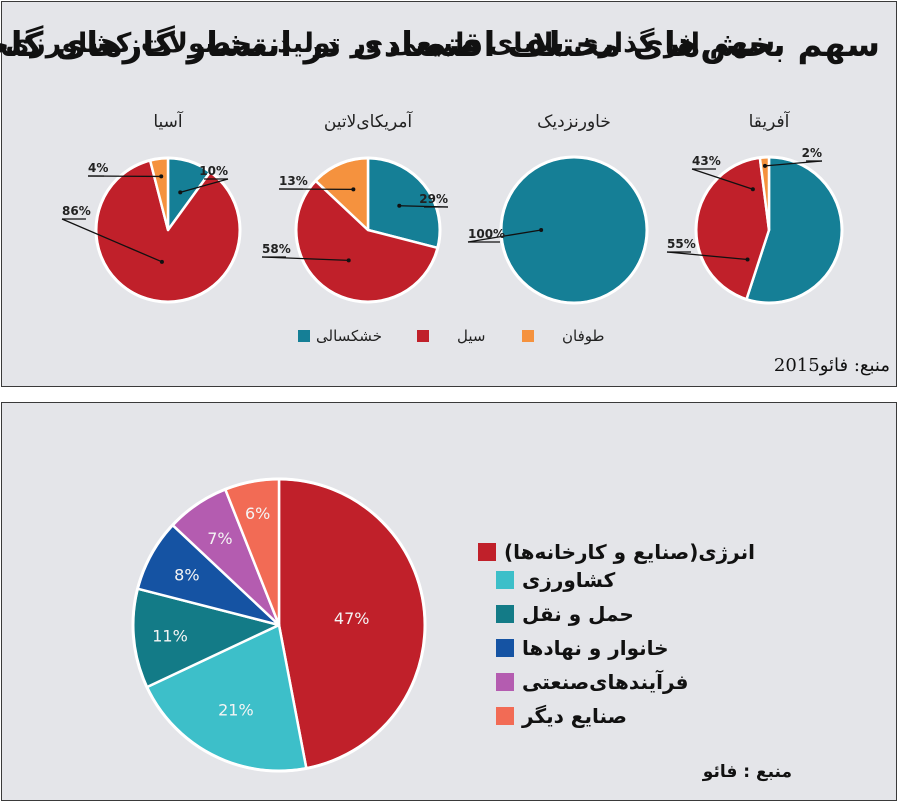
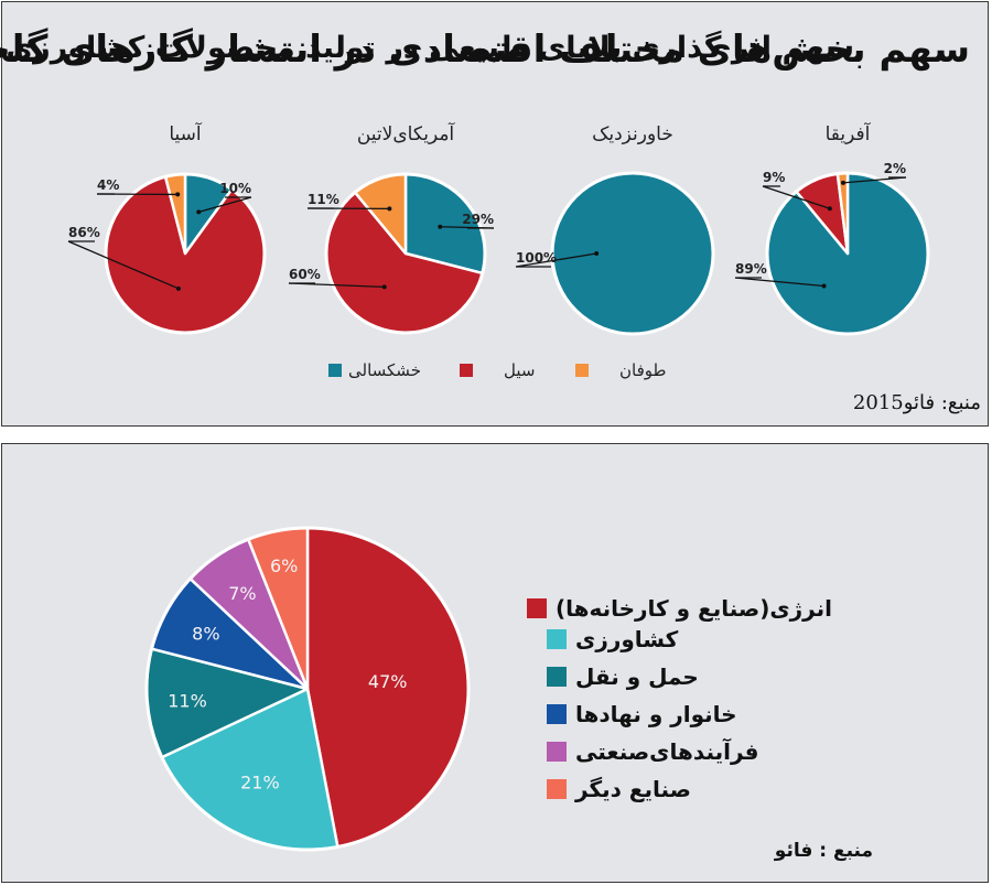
آمریکای‌لاتین/سیل: 58% -> 60%
آمریکای‌لاتین/طوفان: 13% -> 11%
آفریقا/خشکسالی: 55% -> 89%
آفریقا/سیل: 43% -> 9%
